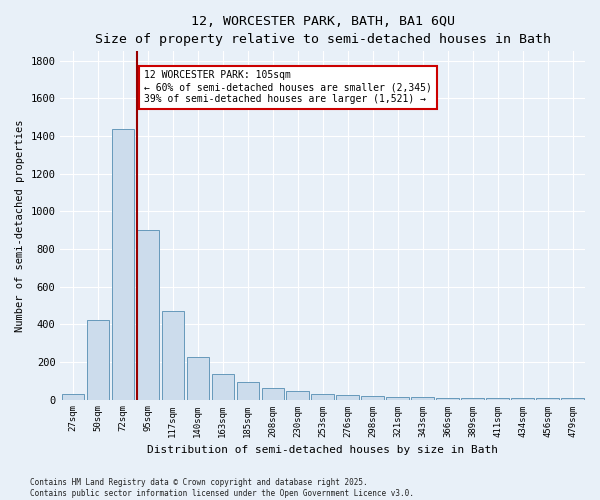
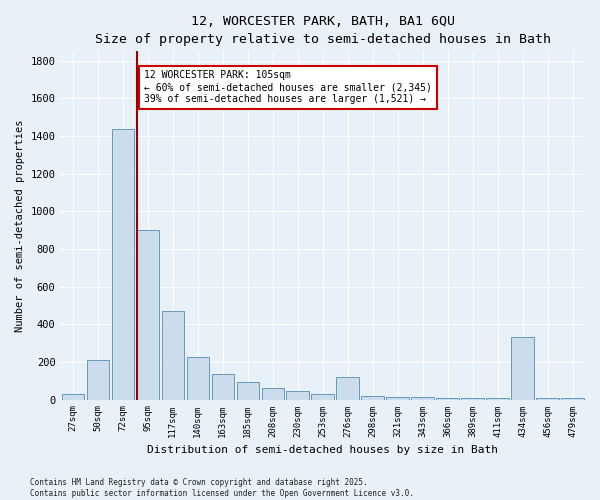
50sqm: 420 -> 210
276sqm: 20 -> 120
434sqm: 10 -> 330
